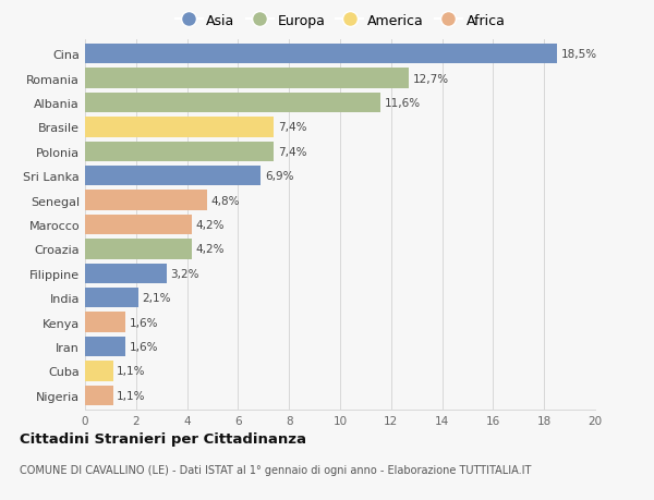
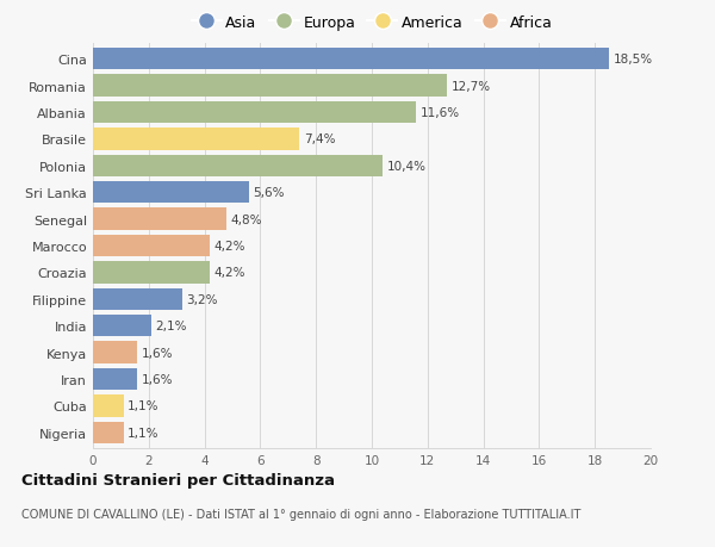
Polonia: 7,4% -> 10,4%
Sri Lanka: 6,9% -> 5,6%
